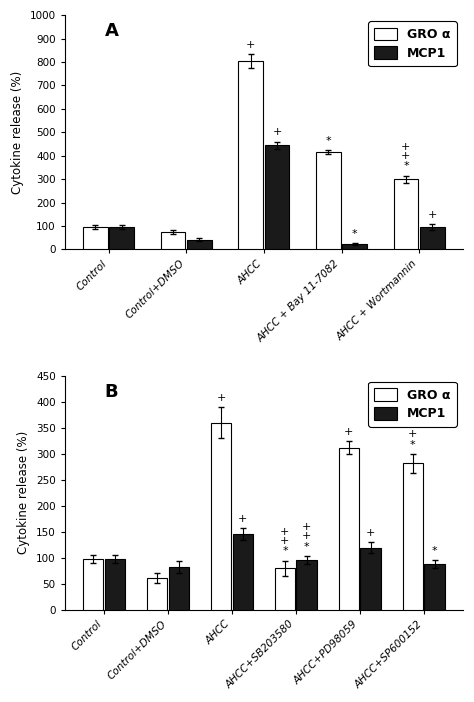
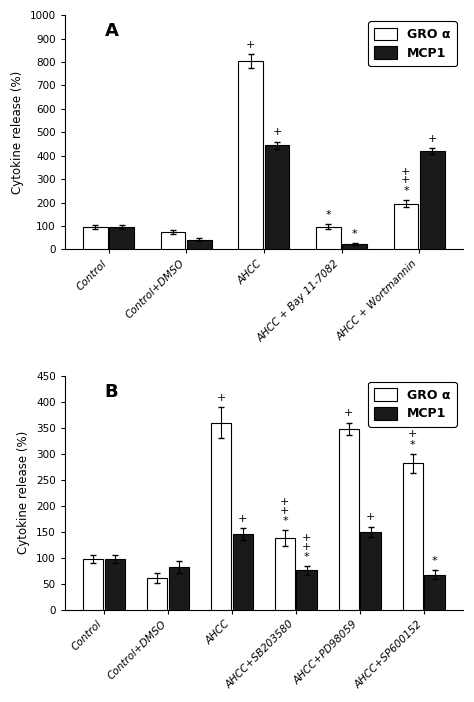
GRO α/AHCC + Bay 11-7082: 415 -> 97
GRO α/AHCC + Wortmannin: 300 -> 195
MCP1/AHCC + Wortmannin: 95 -> 420
GRO α/AHCC+SB203580: 80 -> 138
MCP1/AHCC+SB203580: 96 -> 76
GRO α/AHCC+PD98059: 312 -> 348
MCP1/AHCC+PD98059: 120 -> 150
MCP1/AHCC+SP600152: 88 -> 68
